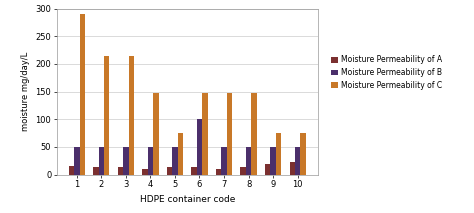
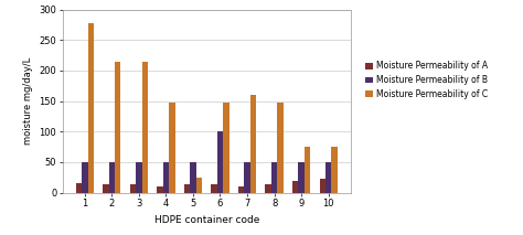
Moisture Permeability of C/1: 290 -> 278
Moisture Permeability of C/5: 75 -> 24
Moisture Permeability of C/7: 147 -> 160
